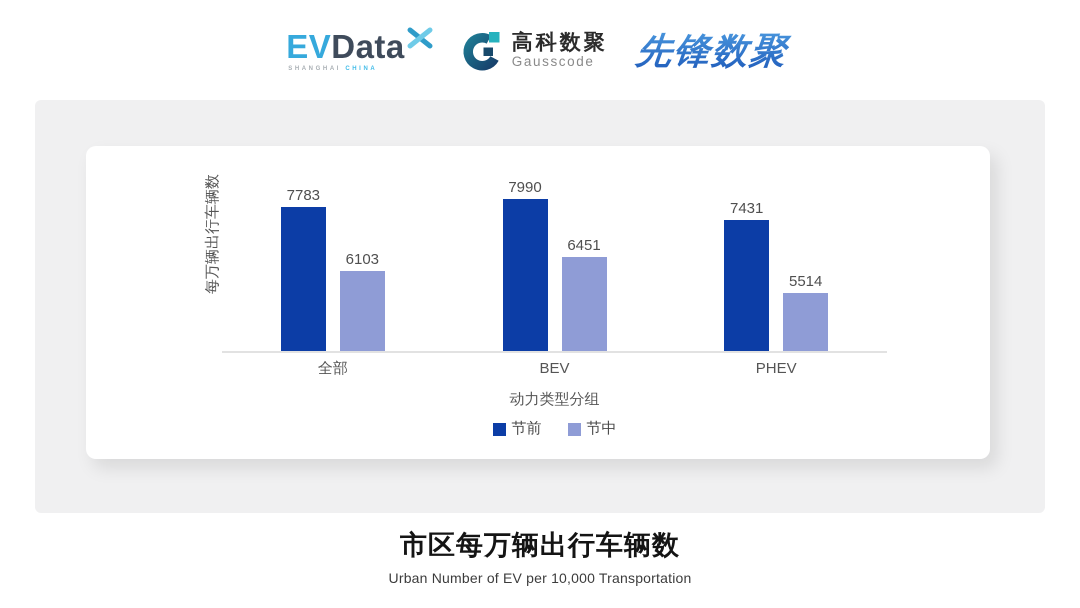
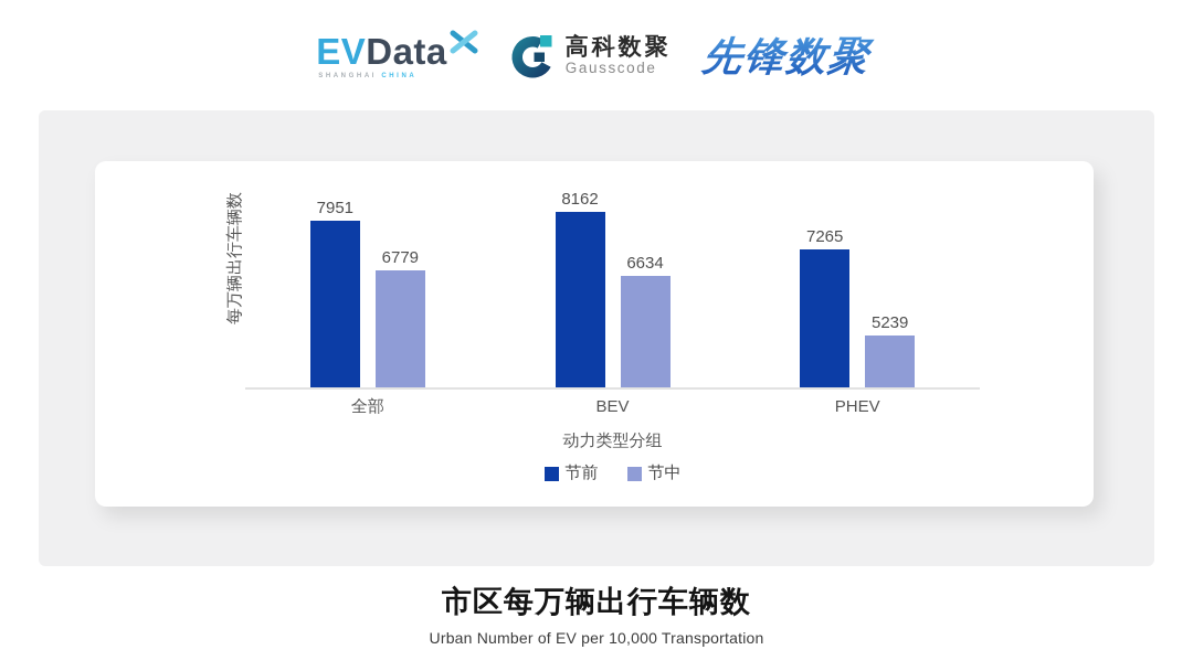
节前/全部: 7783 -> 7951
节中/全部: 6103 -> 6779
节前/BEV: 7990 -> 8162
节中/BEV: 6451 -> 6634
节前/PHEV: 7431 -> 7265
节中/PHEV: 5514 -> 5239
